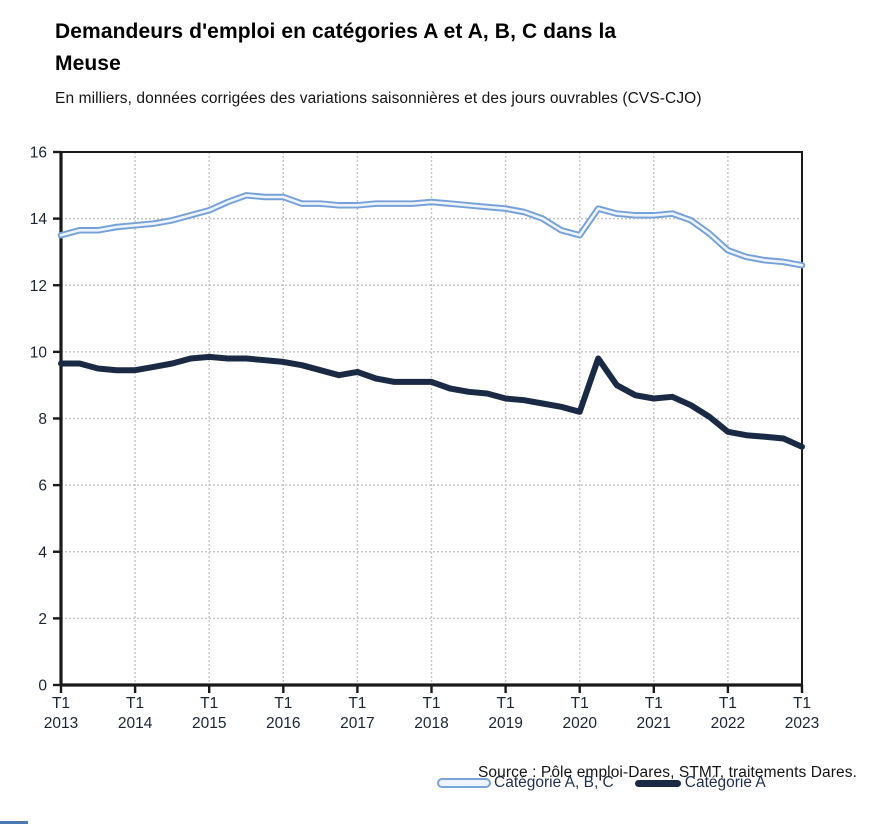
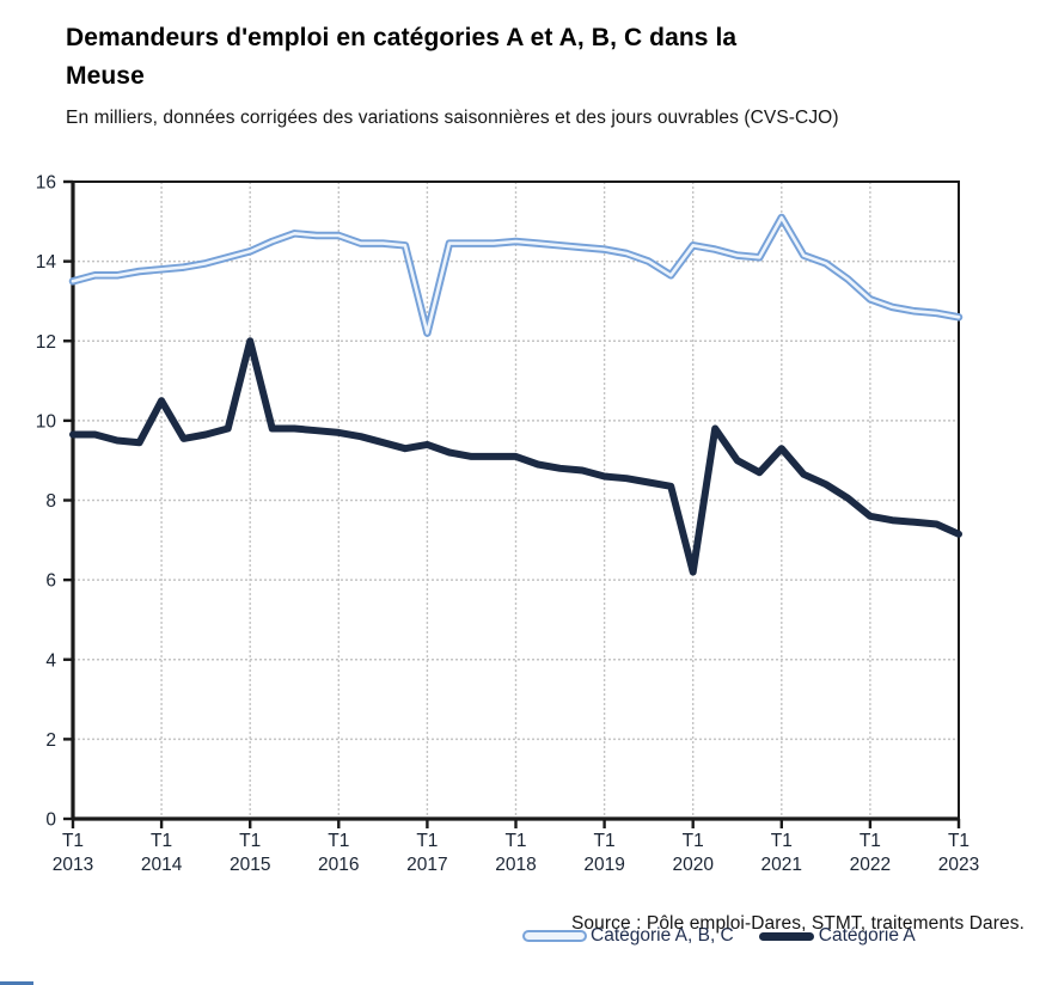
Catégorie A/T1 2014: 9.4 -> 10.5
Catégorie A/T1 2015: 9.8 -> 12.0
Catégorie A, B, C/T1 2017: 14.4 -> 12.2
Catégorie A, B, C/T1 2020: 13.5 -> 14.4
Catégorie A/T1 2020: 8.2 -> 6.2
Catégorie A, B, C/T1 2021: 14.1 -> 15.1
Catégorie A/T1 2021: 8.6 -> 9.3
